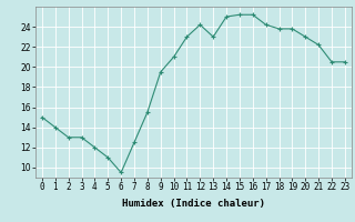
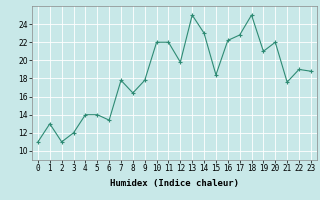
0: 15.0 -> 11.0
1: 14.0 -> 13.0
2: 13.0 -> 11.0
3: 13.0 -> 12.0
4: 12.0 -> 14.0
5: 11.0 -> 14.0
6: 9.5 -> 13.4
7: 12.5 -> 17.8
8: 15.5 -> 16.4
9: 19.5 -> 17.8
10: 21.0 -> 22.0
11: 23.0 -> 22.0
12: 24.2 -> 19.8
13: 23.0 -> 25.0
14: 25.0 -> 23.0
15: 25.2 -> 18.4
16: 25.2 -> 22.2
17: 24.2 -> 22.8
18: 23.8 -> 25.0
19: 23.8 -> 21.0
20: 23.0 -> 22.0
21: 22.2 -> 17.6
22: 20.5 -> 19.0
23: 20.5 -> 18.8
